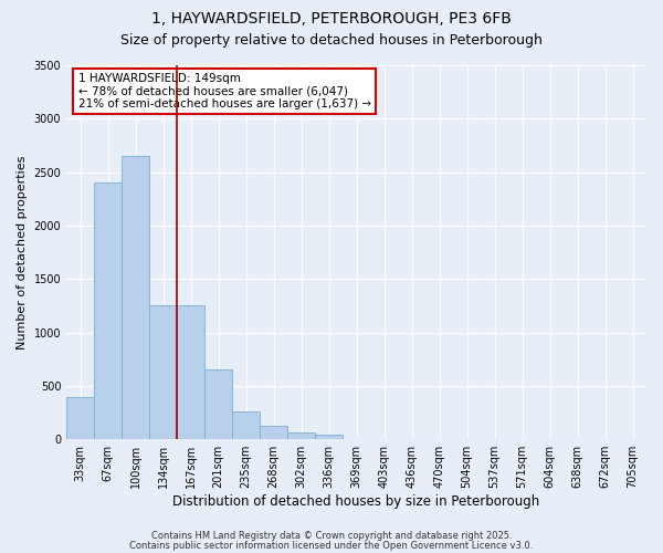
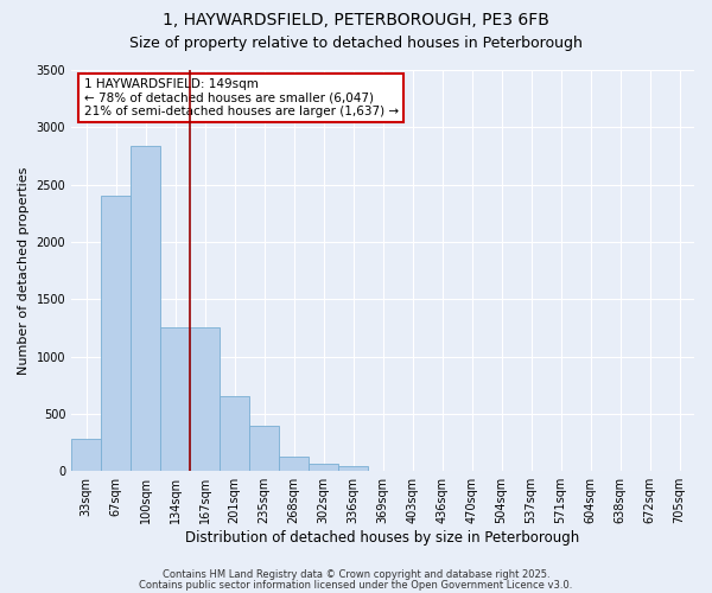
33sqm: 400 -> 280
100sqm: 2650 -> 2840
235sqm: 260 -> 400
